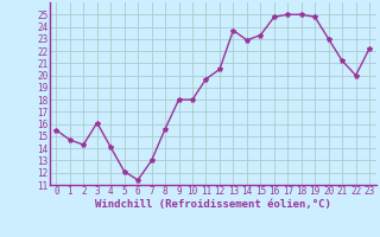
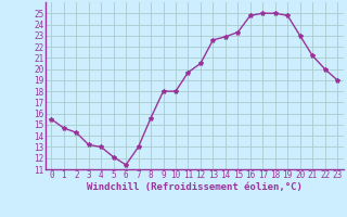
3: 16.1 -> 13.2
4: 14.1 -> 13.0
13: 23.7 -> 22.6
23: 22.2 -> 19.0
